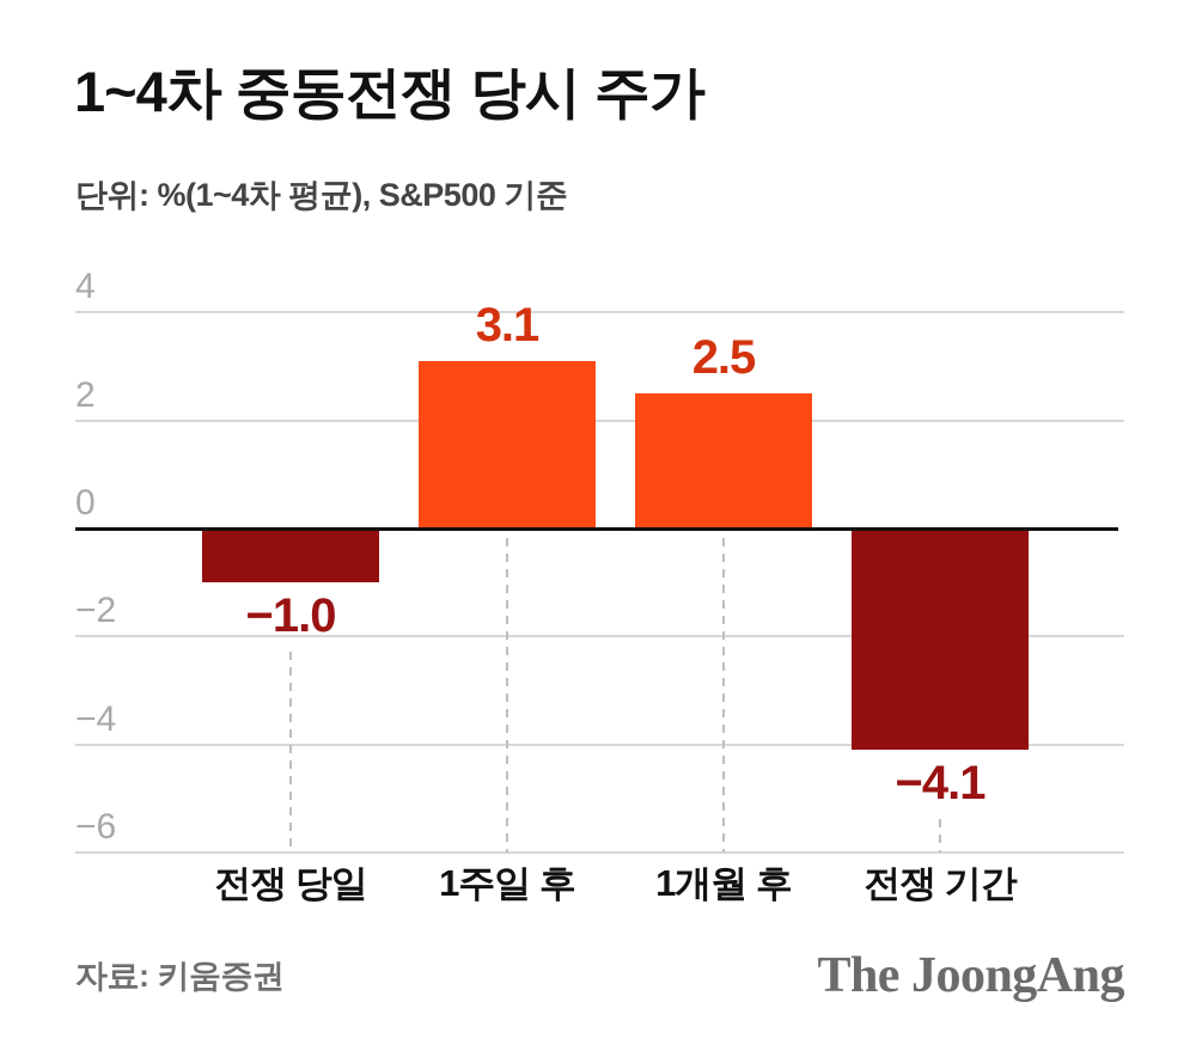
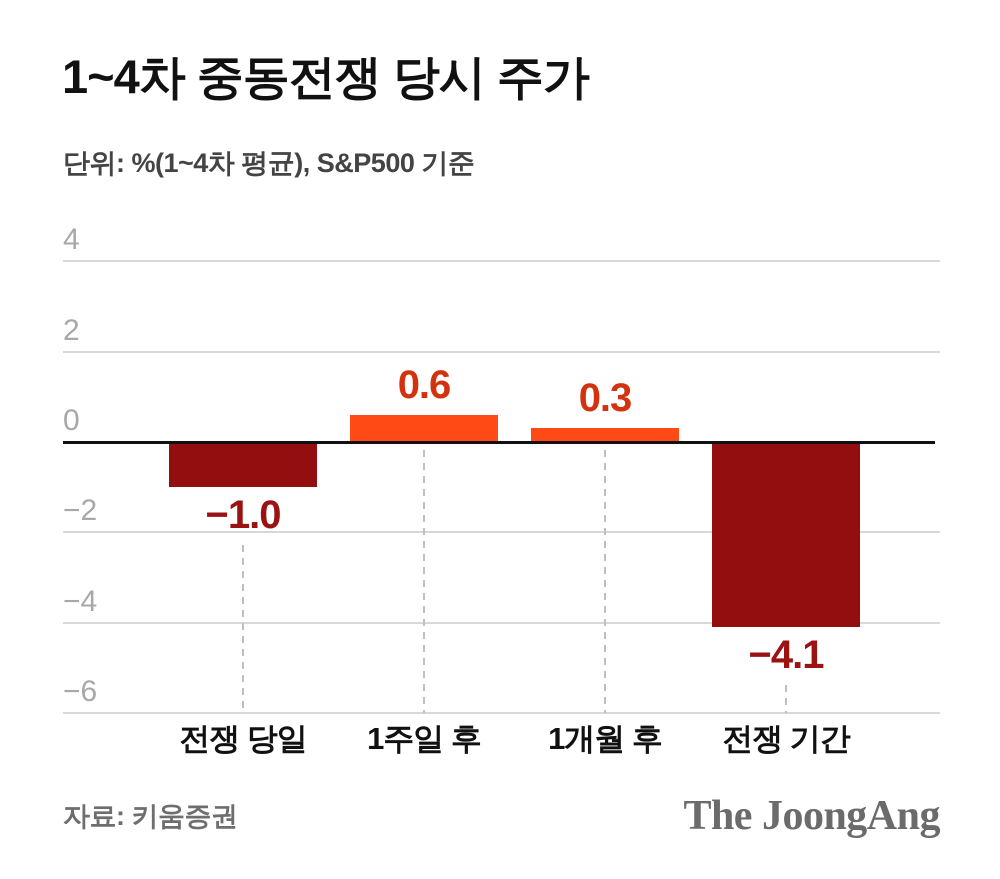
1주일 후: 3.1 -> 0.6
1개월 후: 2.5 -> 0.3
